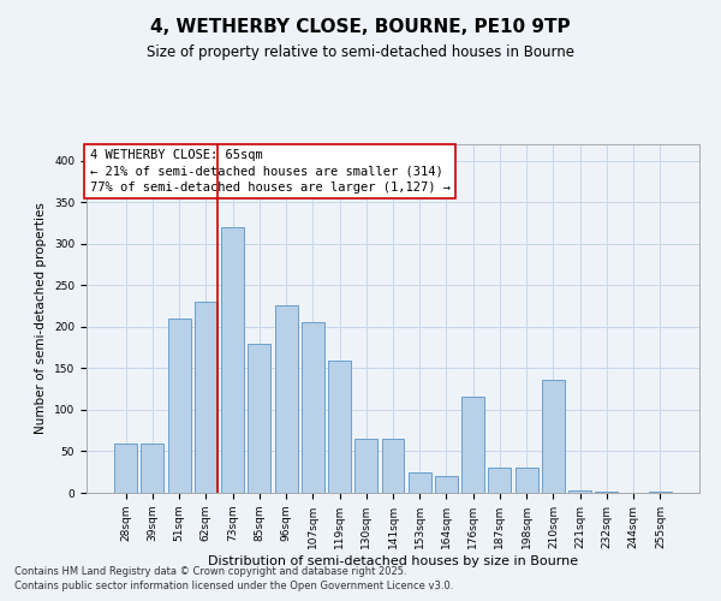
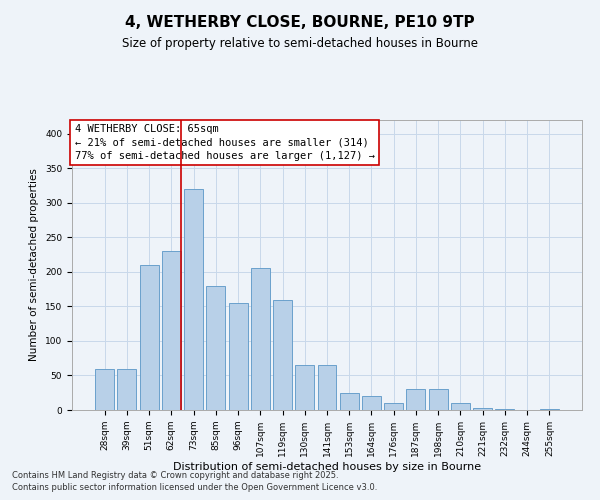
96sqm: 226 -> 155
176sqm: 116 -> 10
210sqm: 136 -> 10
